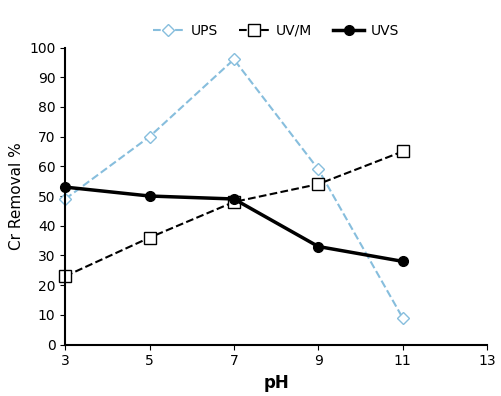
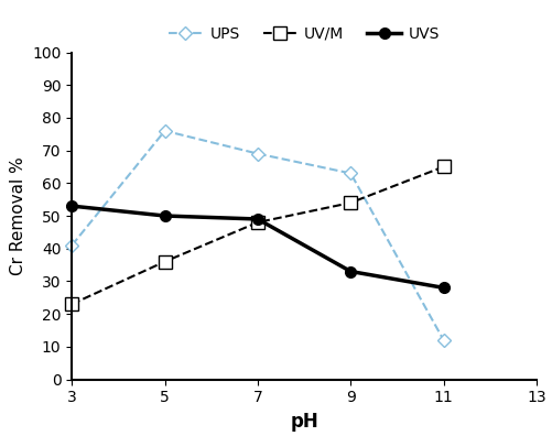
UPS/3: 49 -> 41
UPS/5: 70 -> 76
UPS/7: 96 -> 69
UPS/9: 59 -> 63
UPS/11: 9 -> 12
